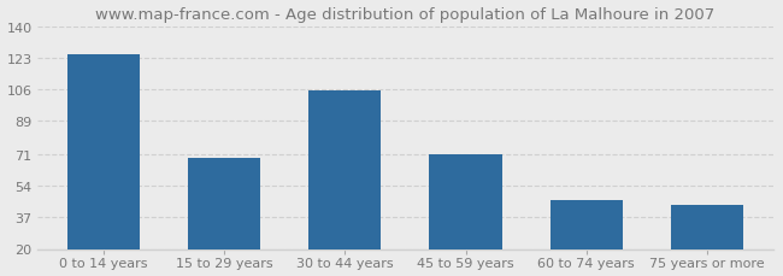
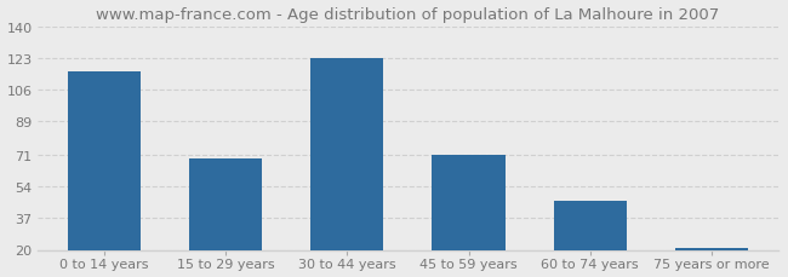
0 to 14 years: 125 -> 116
30 to 44 years: 105 -> 123
75 years or more: 44 -> 21
